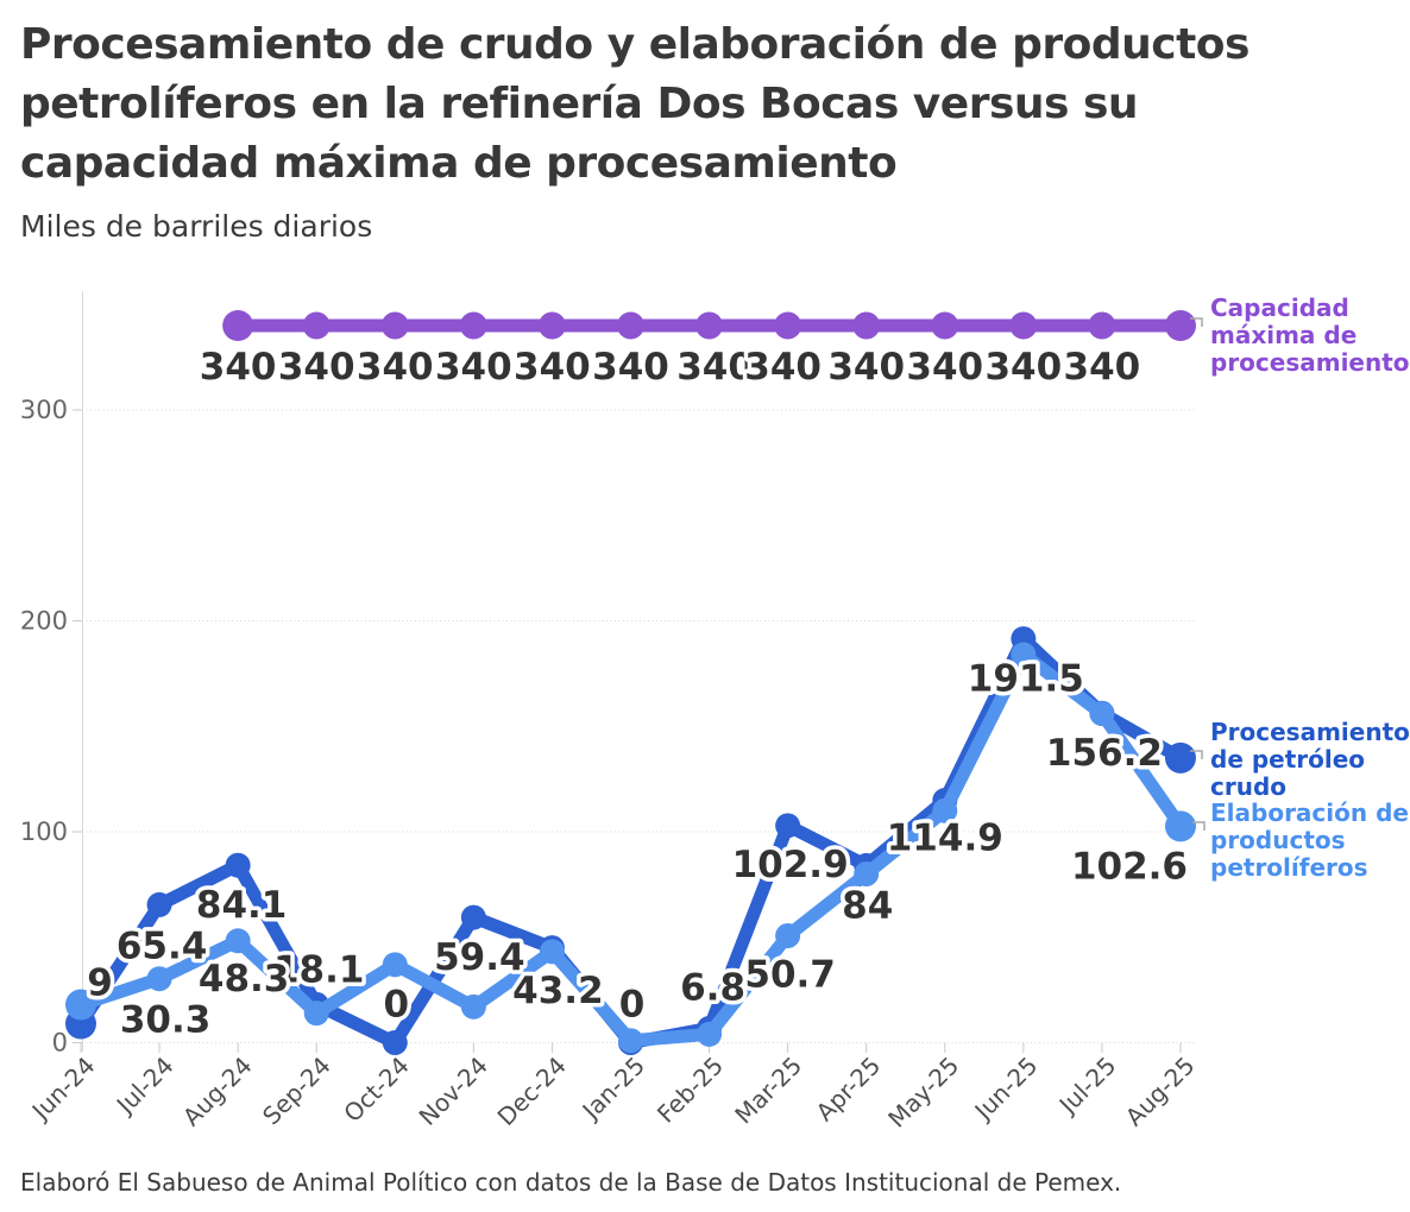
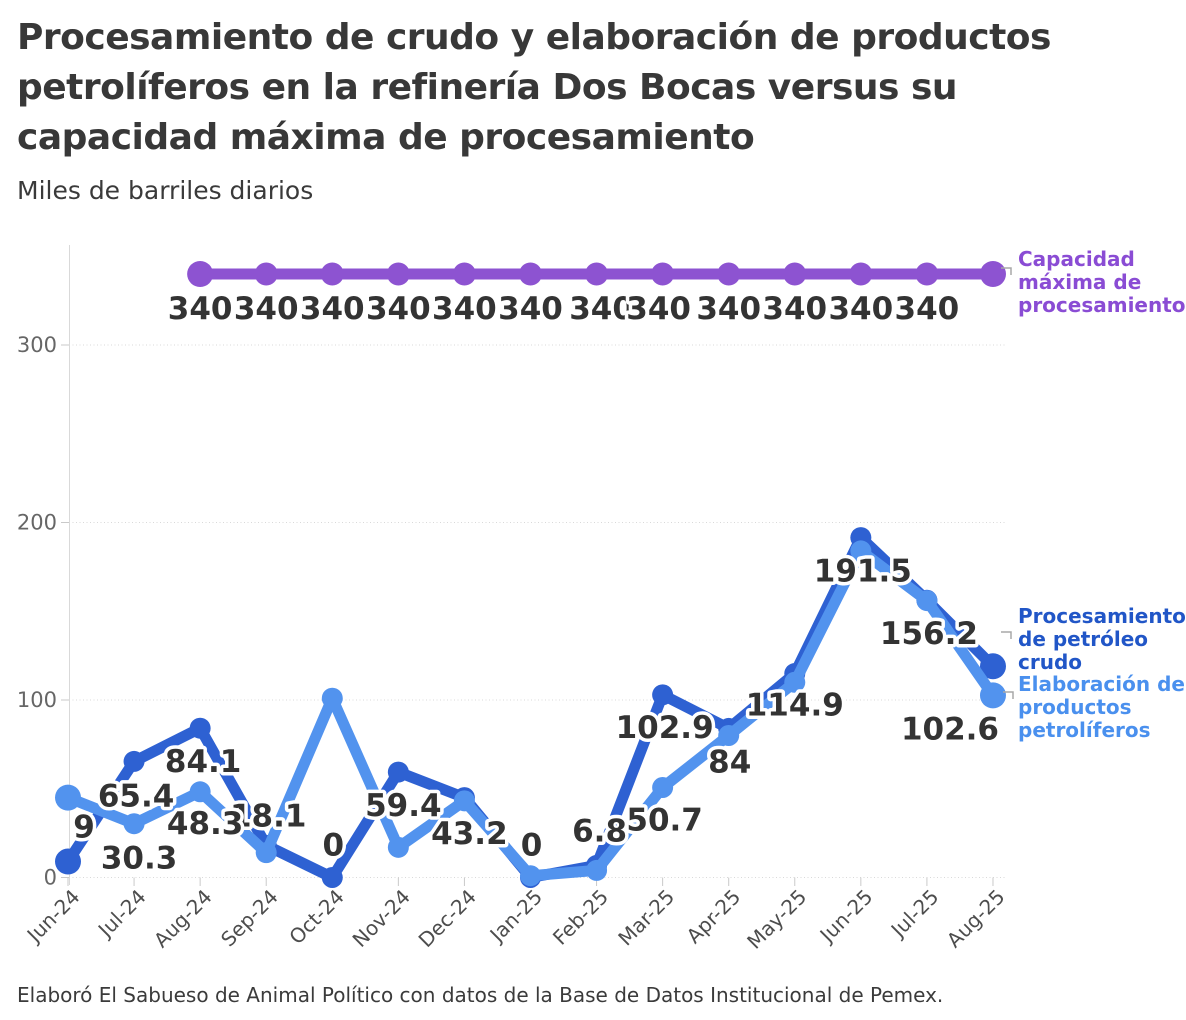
Elaboración de productos petrolíferos/Jun-24: 18 -> 45
Elaboración de productos petrolíferos/Oct-24: 37 -> 101
Procesamiento de petróleo crudo/Aug-25: 135 -> 119
